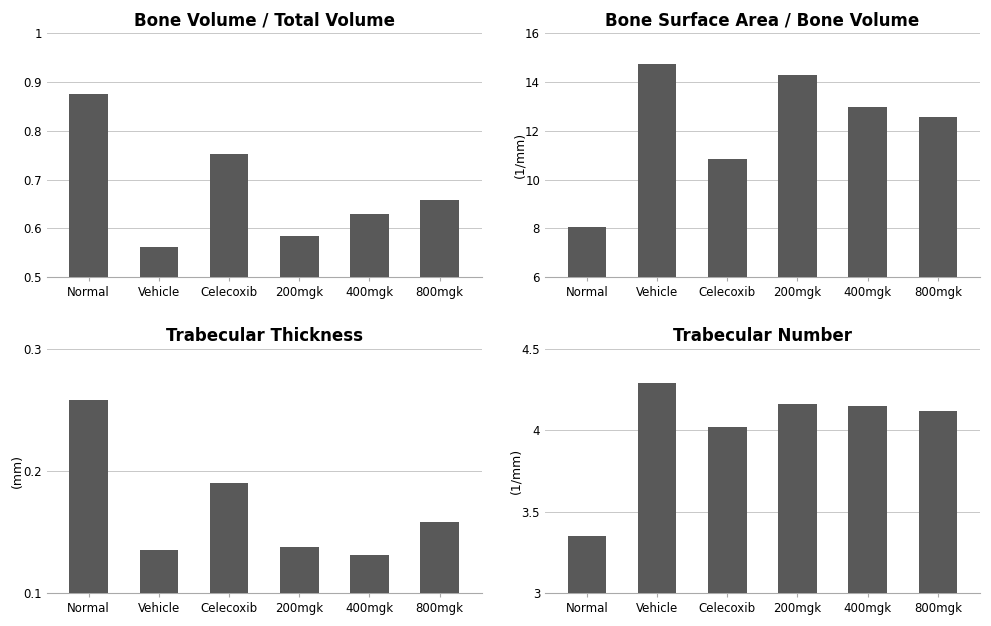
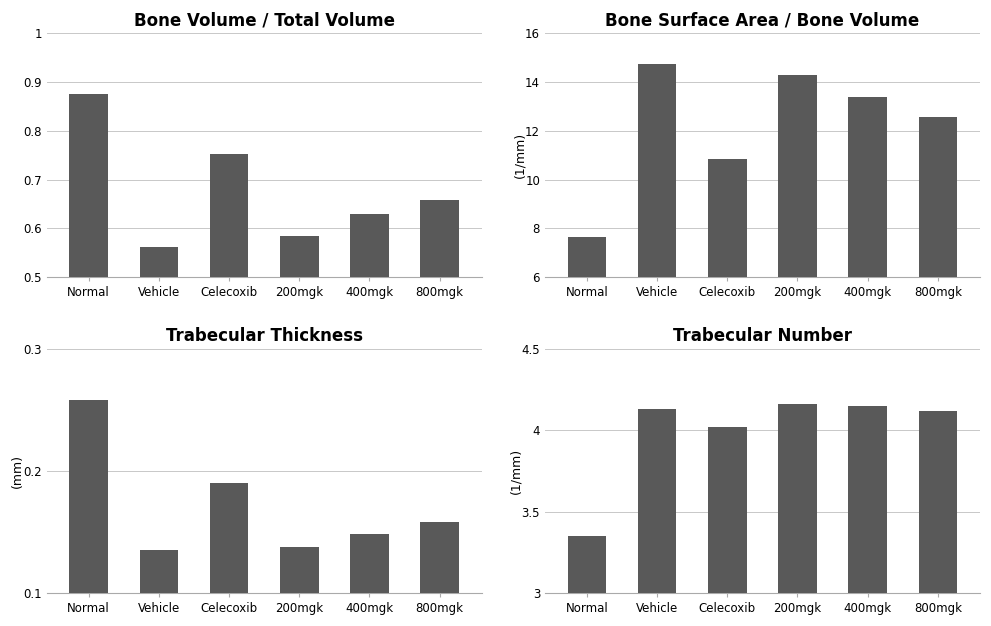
Bone Surface Area / Bone Volume/Normal: 8.05 -> 7.65
Bone Surface Area / Bone Volume/400mgk: 13.00 -> 13.40
Trabecular Thickness/400mgk: 0.131 -> 0.148
Trabecular Number/Vehicle: 4.29 -> 4.13
